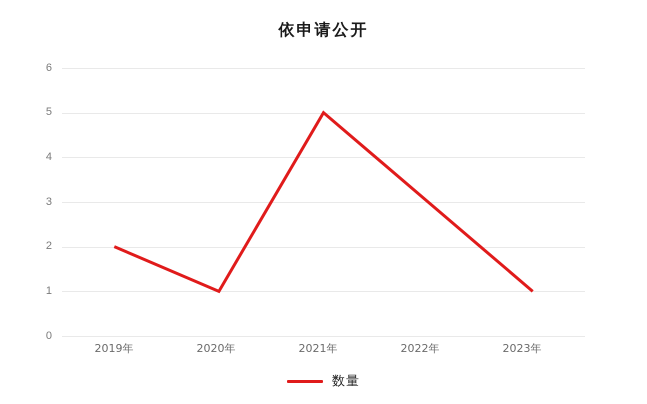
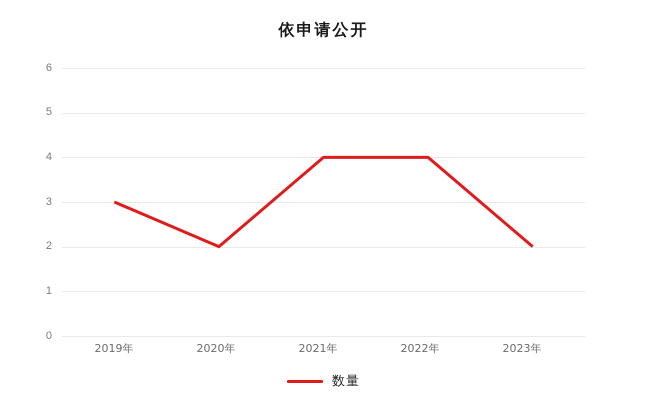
2019年: 2 -> 3
2020年: 1 -> 2
2021年: 5 -> 4
2022年: 3 -> 4
2023年: 1 -> 2
